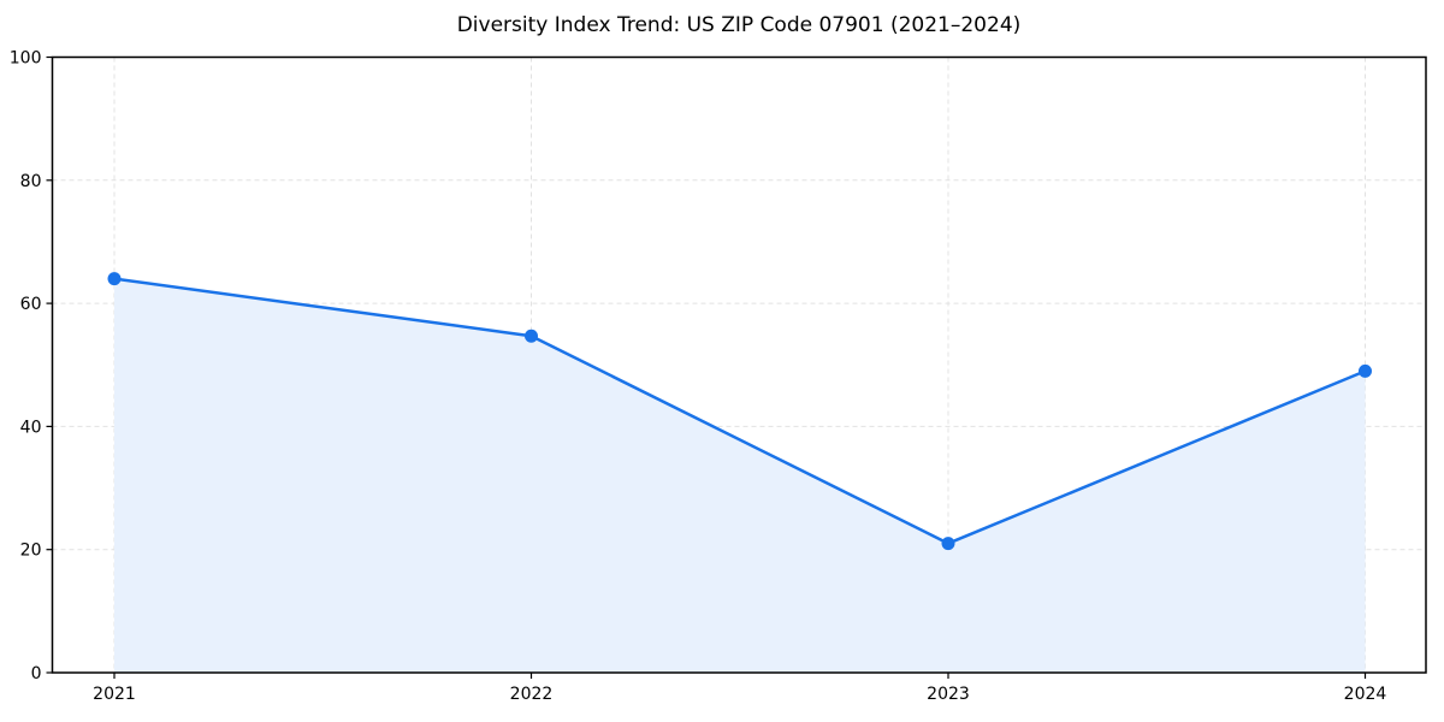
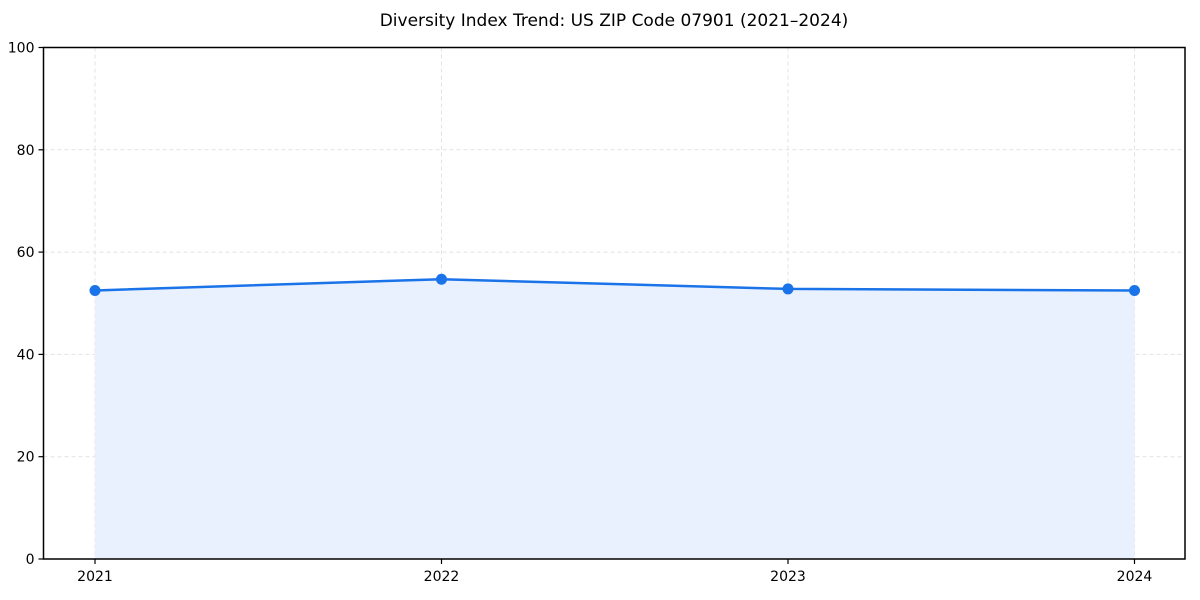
2021: 64 -> 52
2023: 21 -> 53
2024: 49 -> 52
